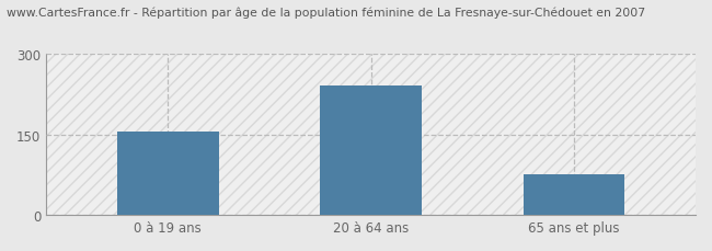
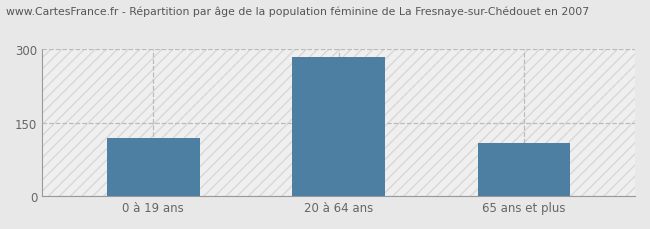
0 à 19 ans: 155 -> 118
20 à 64 ans: 240 -> 283
65 ans et plus: 75 -> 108
